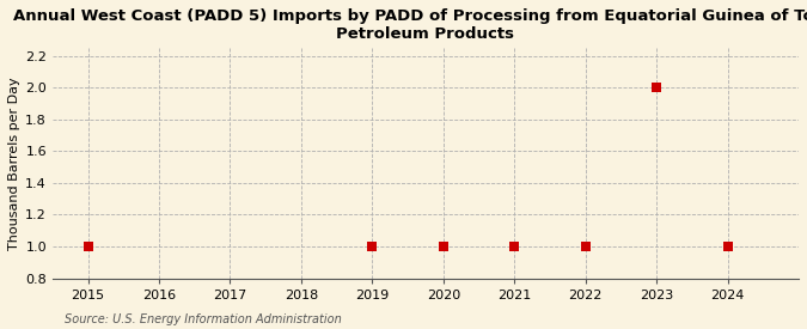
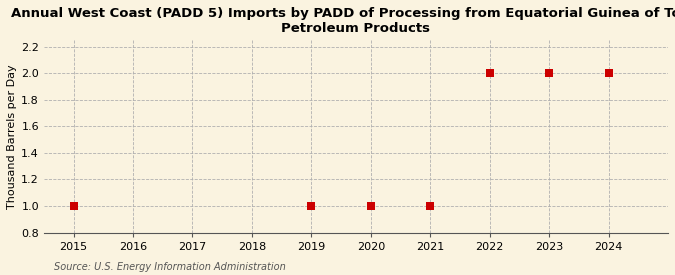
2022: 1 -> 2
2024: 1 -> 2
